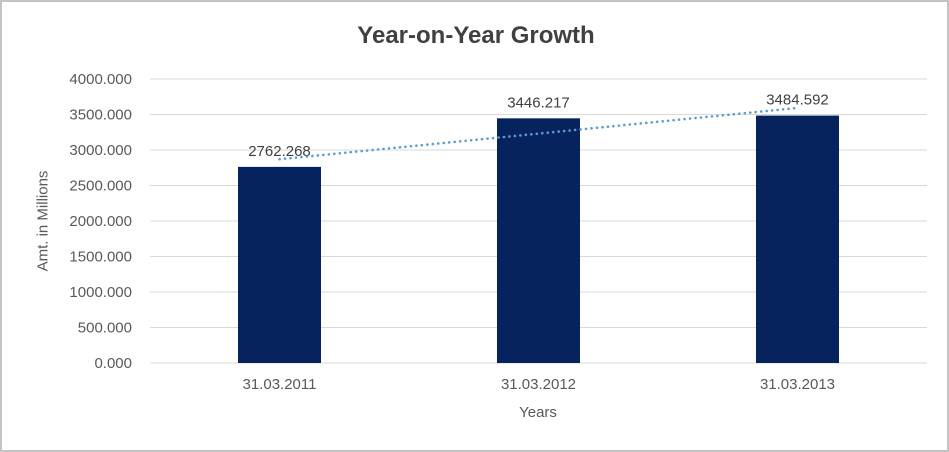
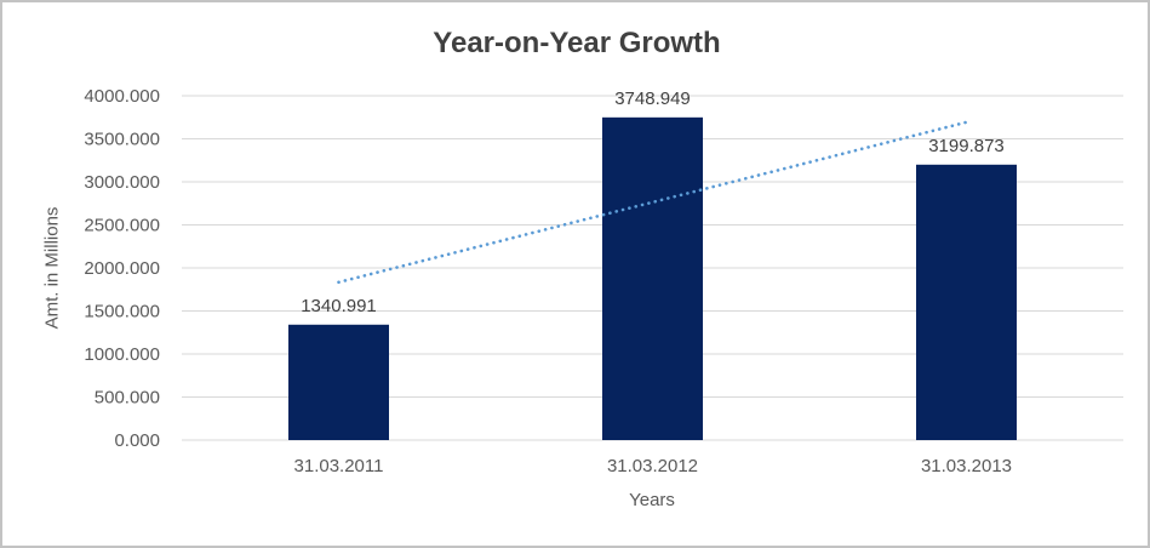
31.03.2011: 2762.268 -> 1340.991
31.03.2012: 3446.217 -> 3748.949
31.03.2013: 3484.592 -> 3199.873
